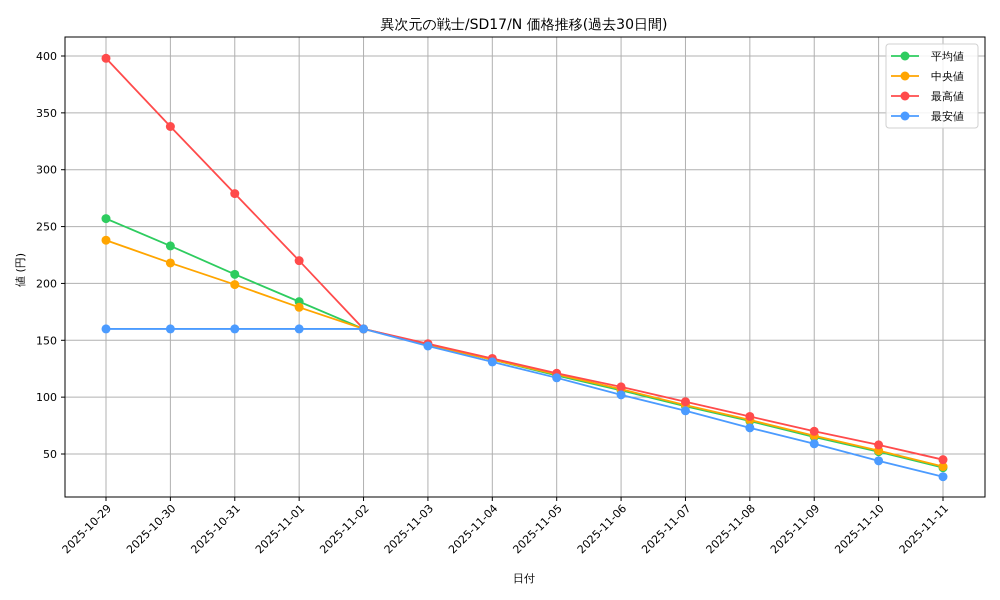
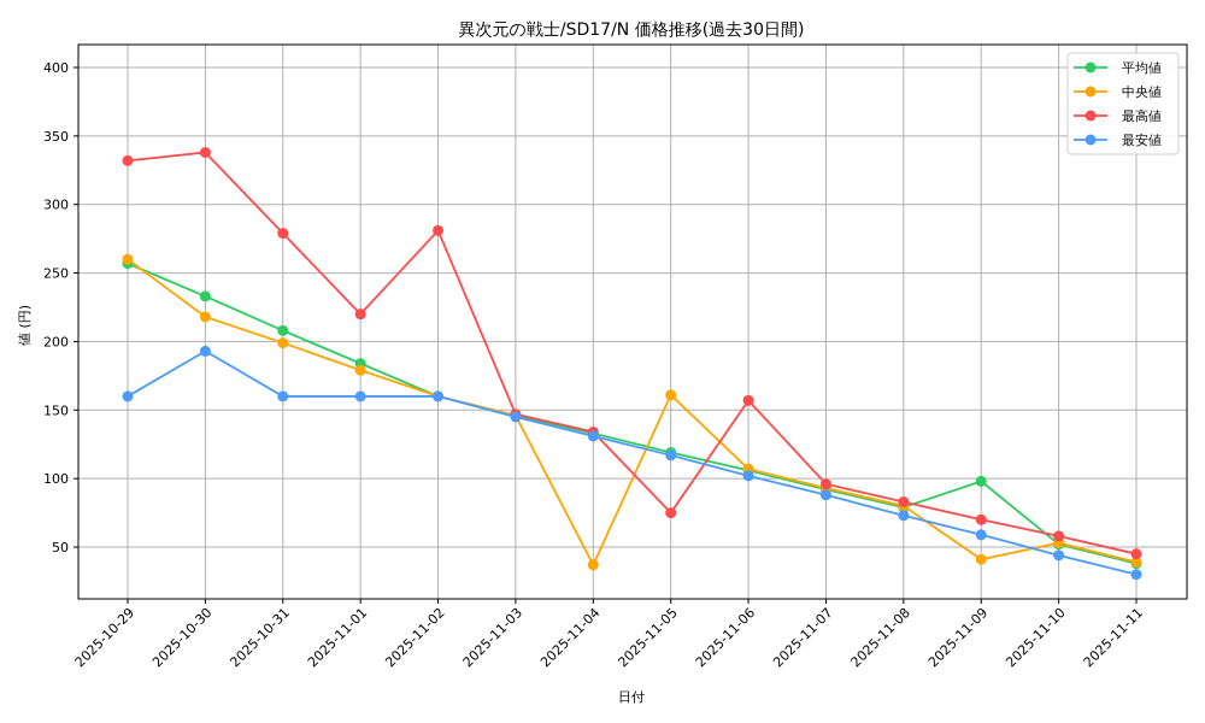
中央値/2025-10-29: 238 -> 260
最高値/2025-10-29: 398 -> 332
最安値/2025-10-30: 160 -> 193
最高値/2025-11-02: 160 -> 281
中央値/2025-11-04: 133 -> 37
中央値/2025-11-05: 120 -> 161
最高値/2025-11-05: 121 -> 75
最高値/2025-11-06: 109 -> 157
平均値/2025-11-09: 65 -> 98
中央値/2025-11-09: 66 -> 41
